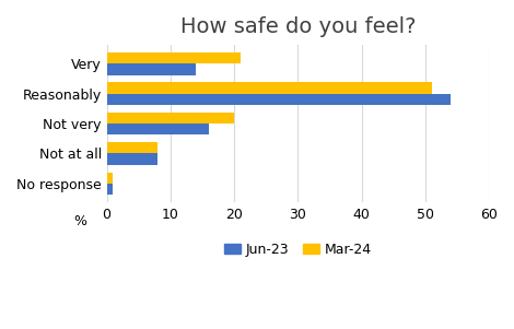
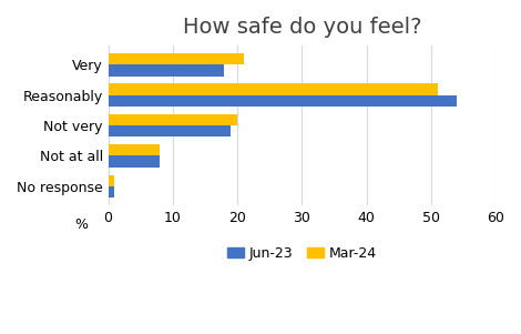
Jun-23/Very: 14 -> 18
Jun-23/Not very: 16 -> 19
